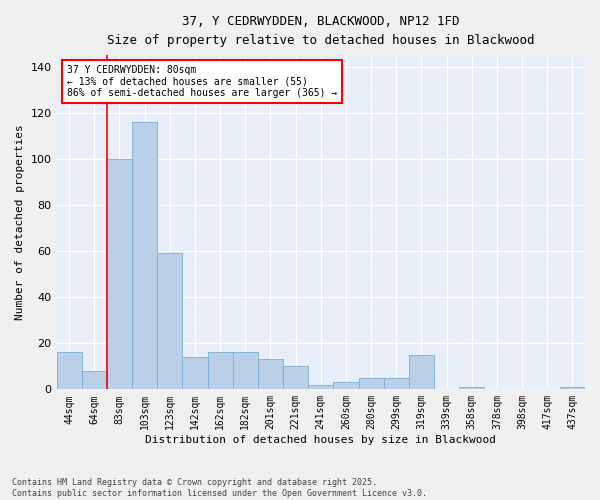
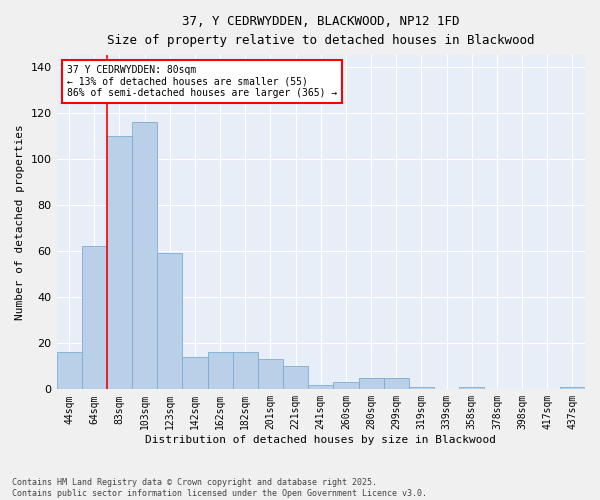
64sqm: 8 -> 62
83sqm: 100 -> 110
319sqm: 15 -> 1
